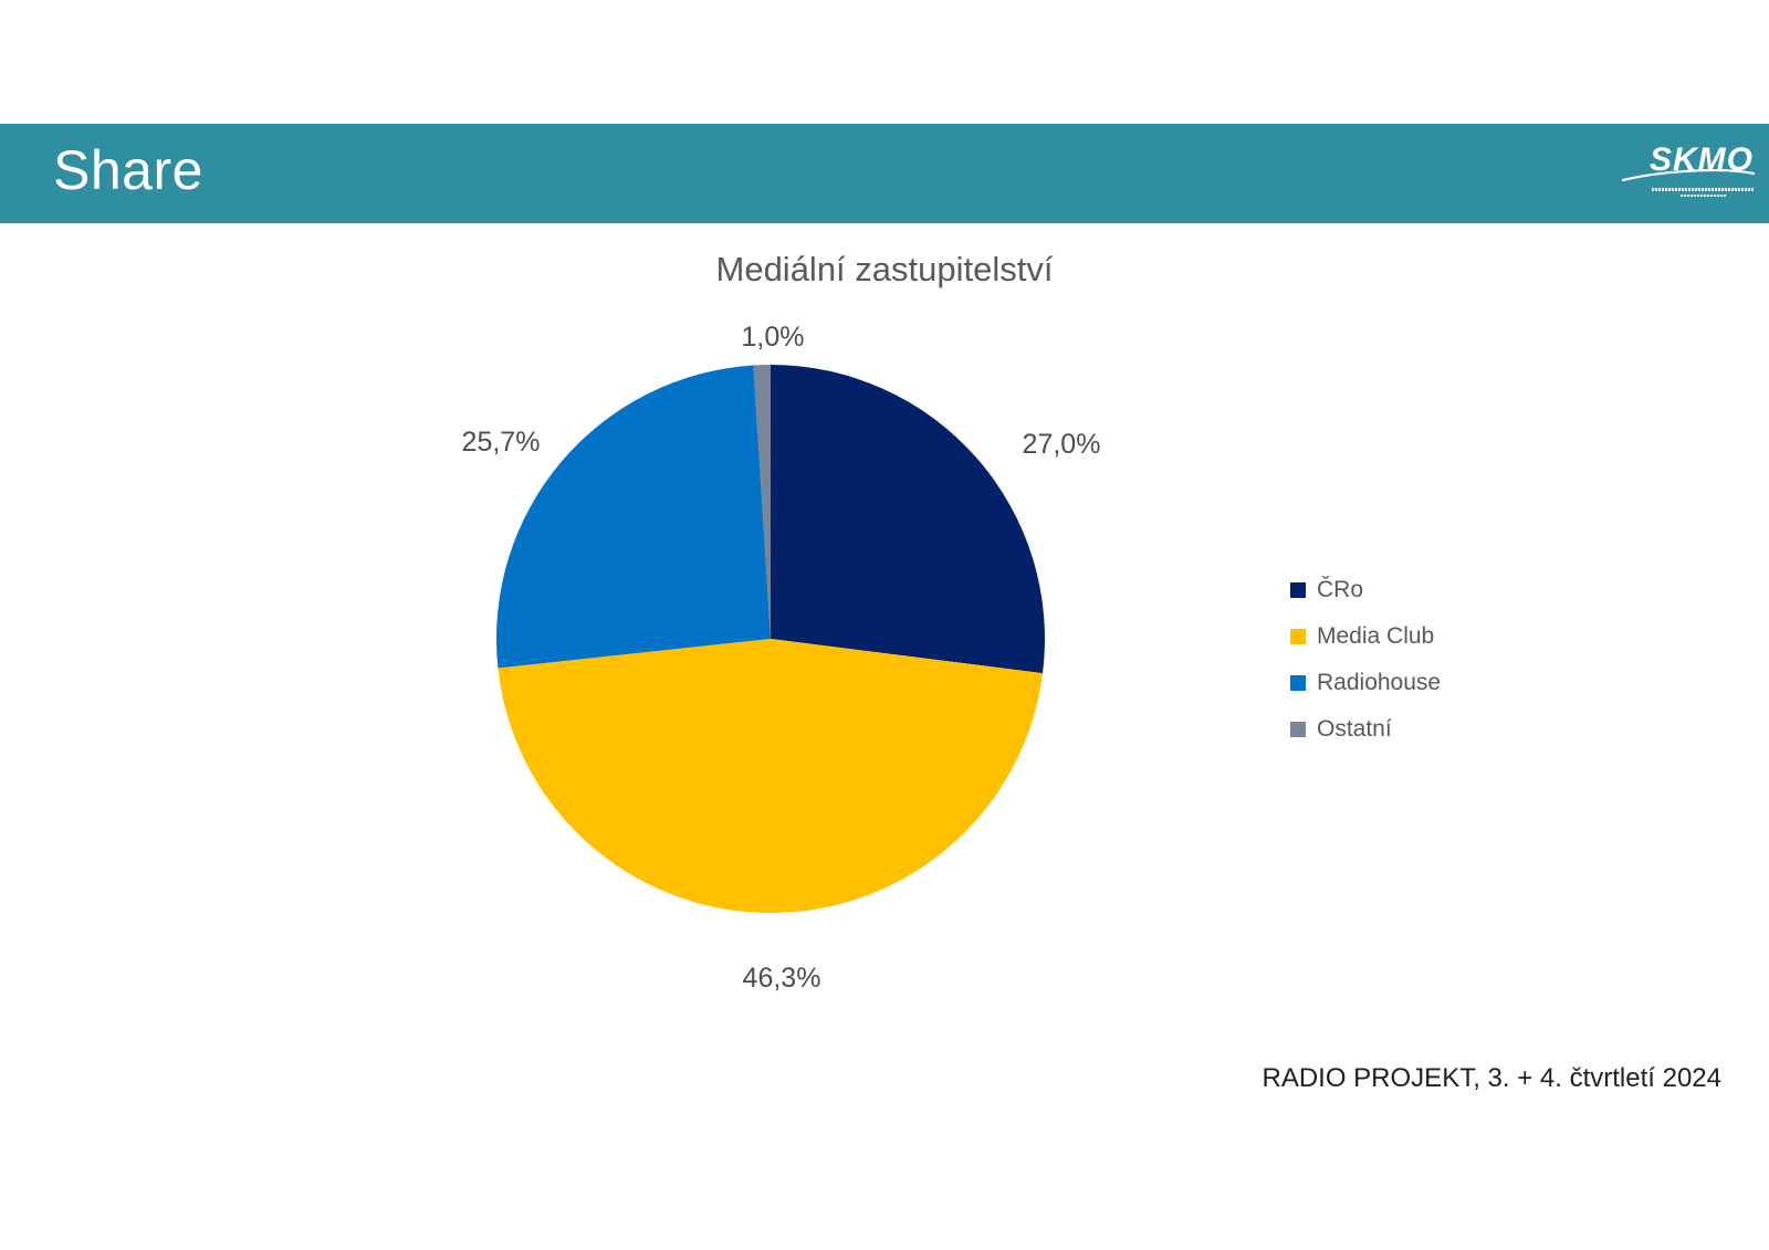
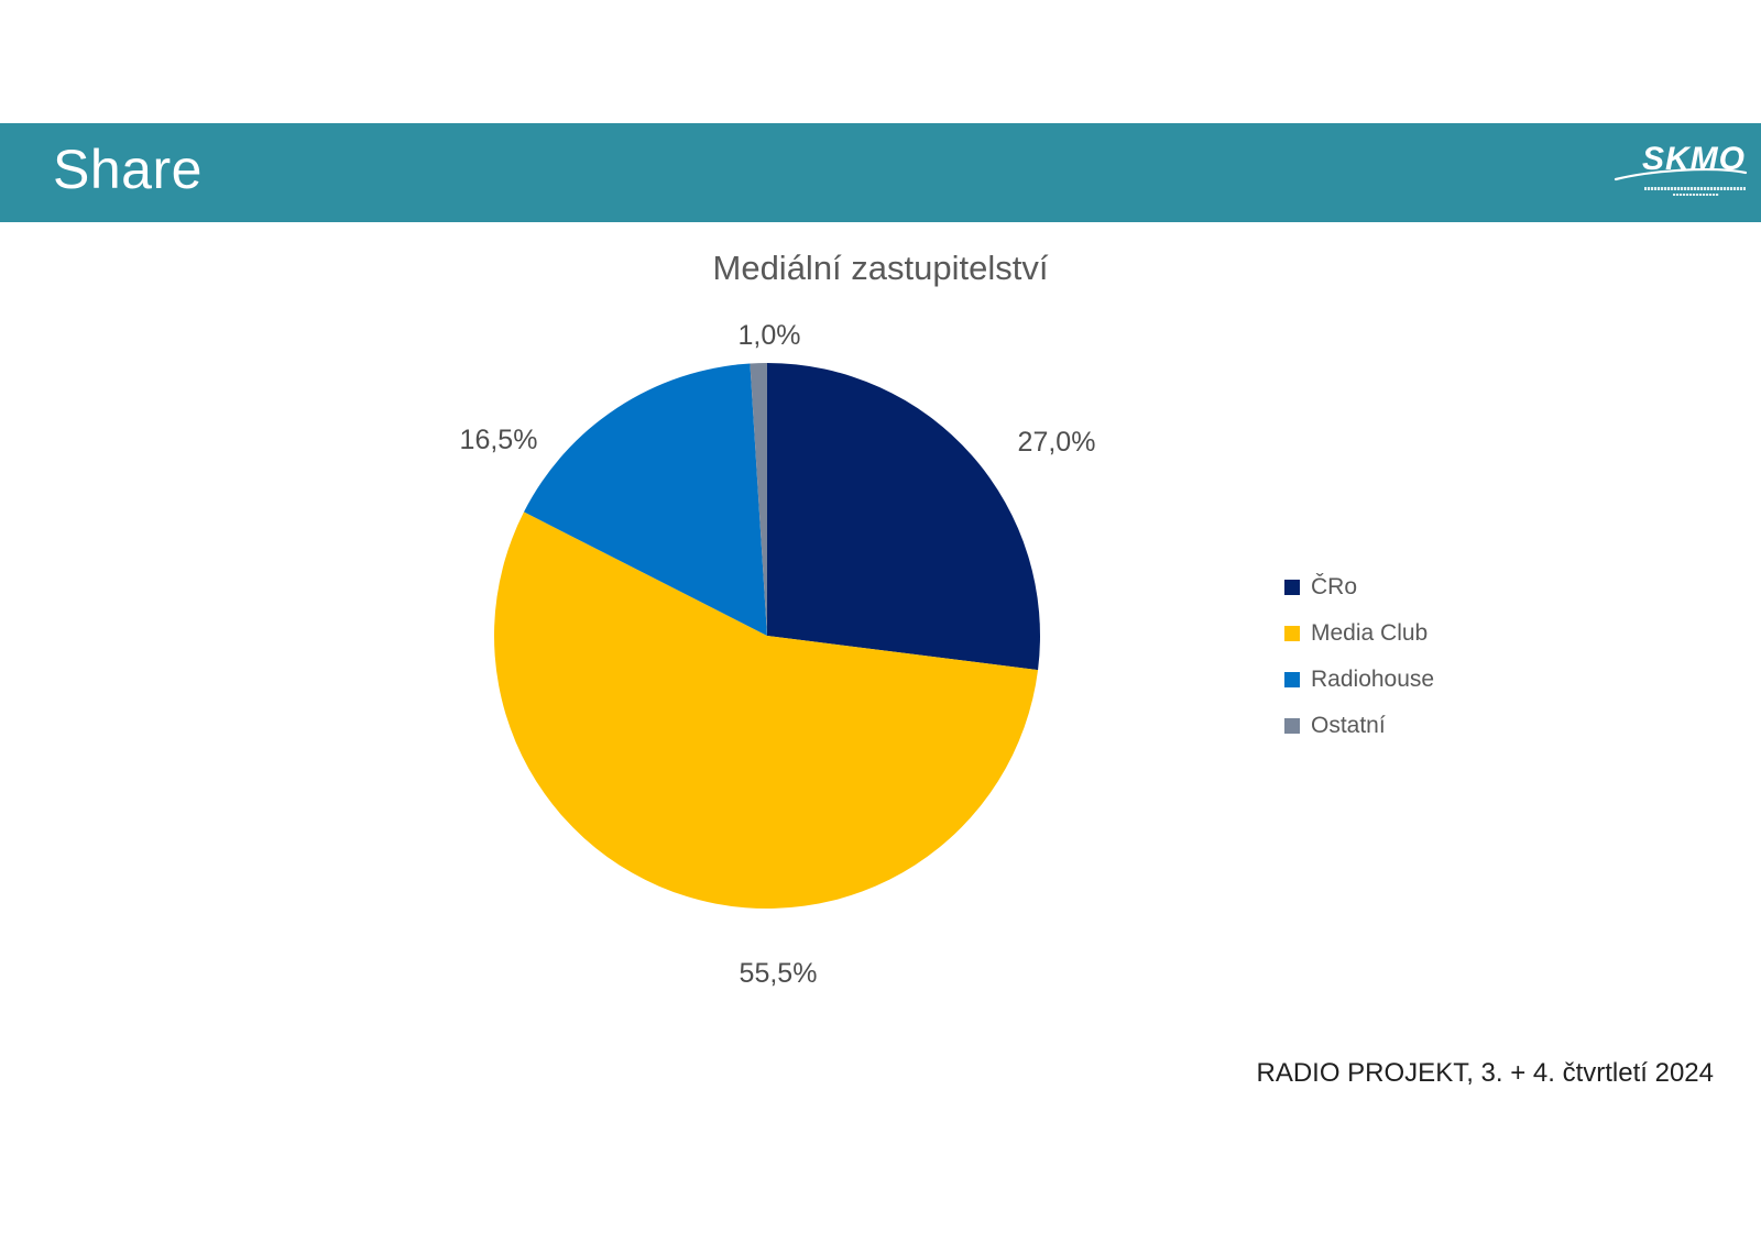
Media Club: 46,3% -> 55,5%
Radiohouse: 25,7% -> 16,5%
